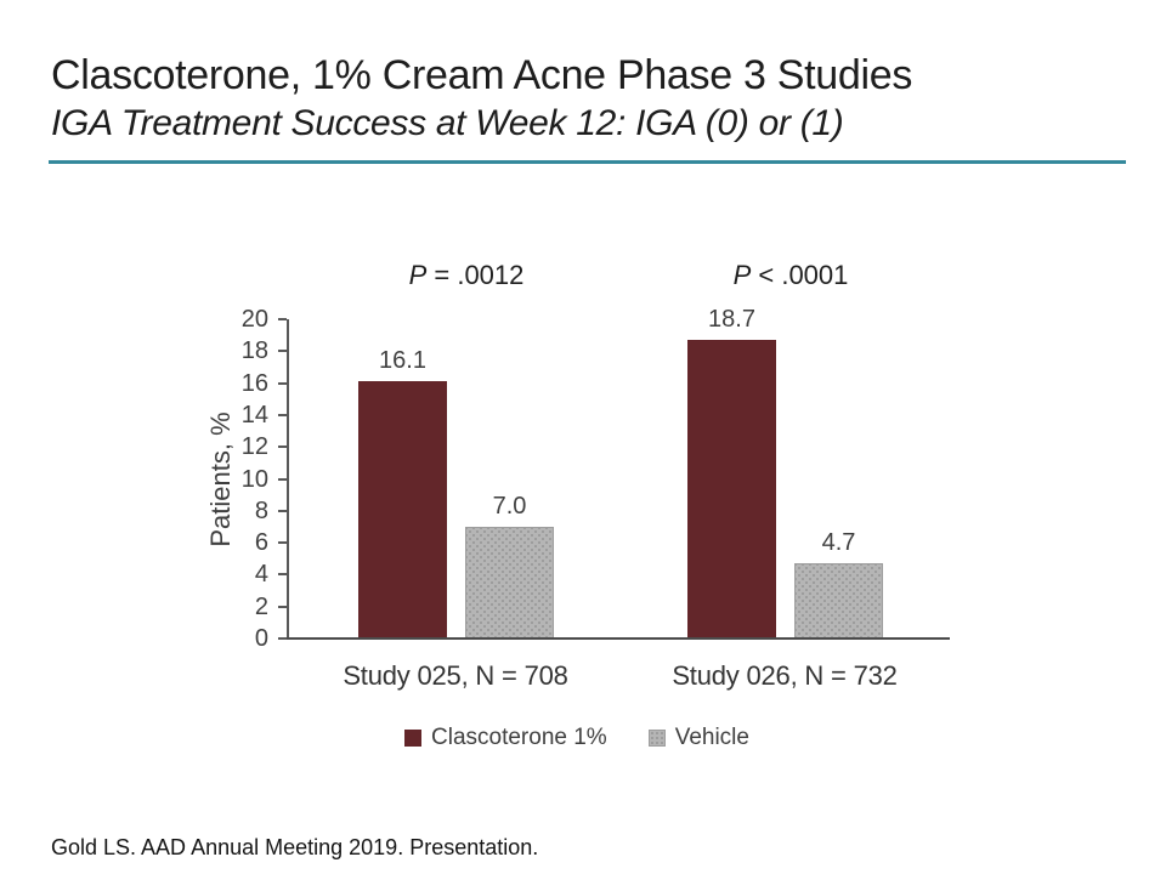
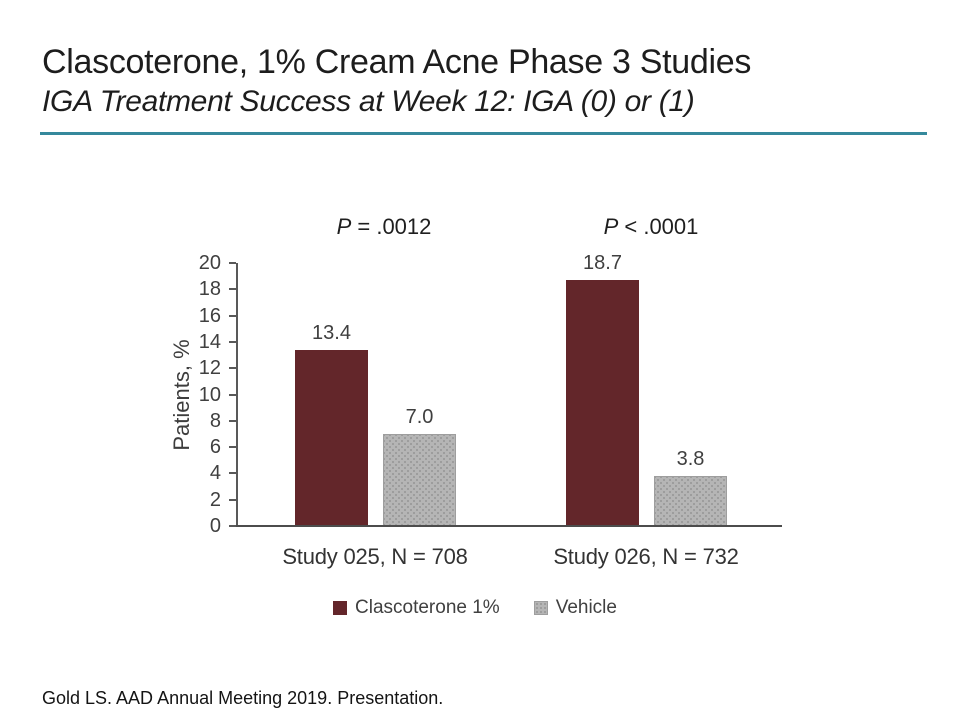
Clascoterone 1%/Study 025, N = 708: 16.1 -> 13.4
Vehicle/Study 026, N = 732: 4.7 -> 3.8
